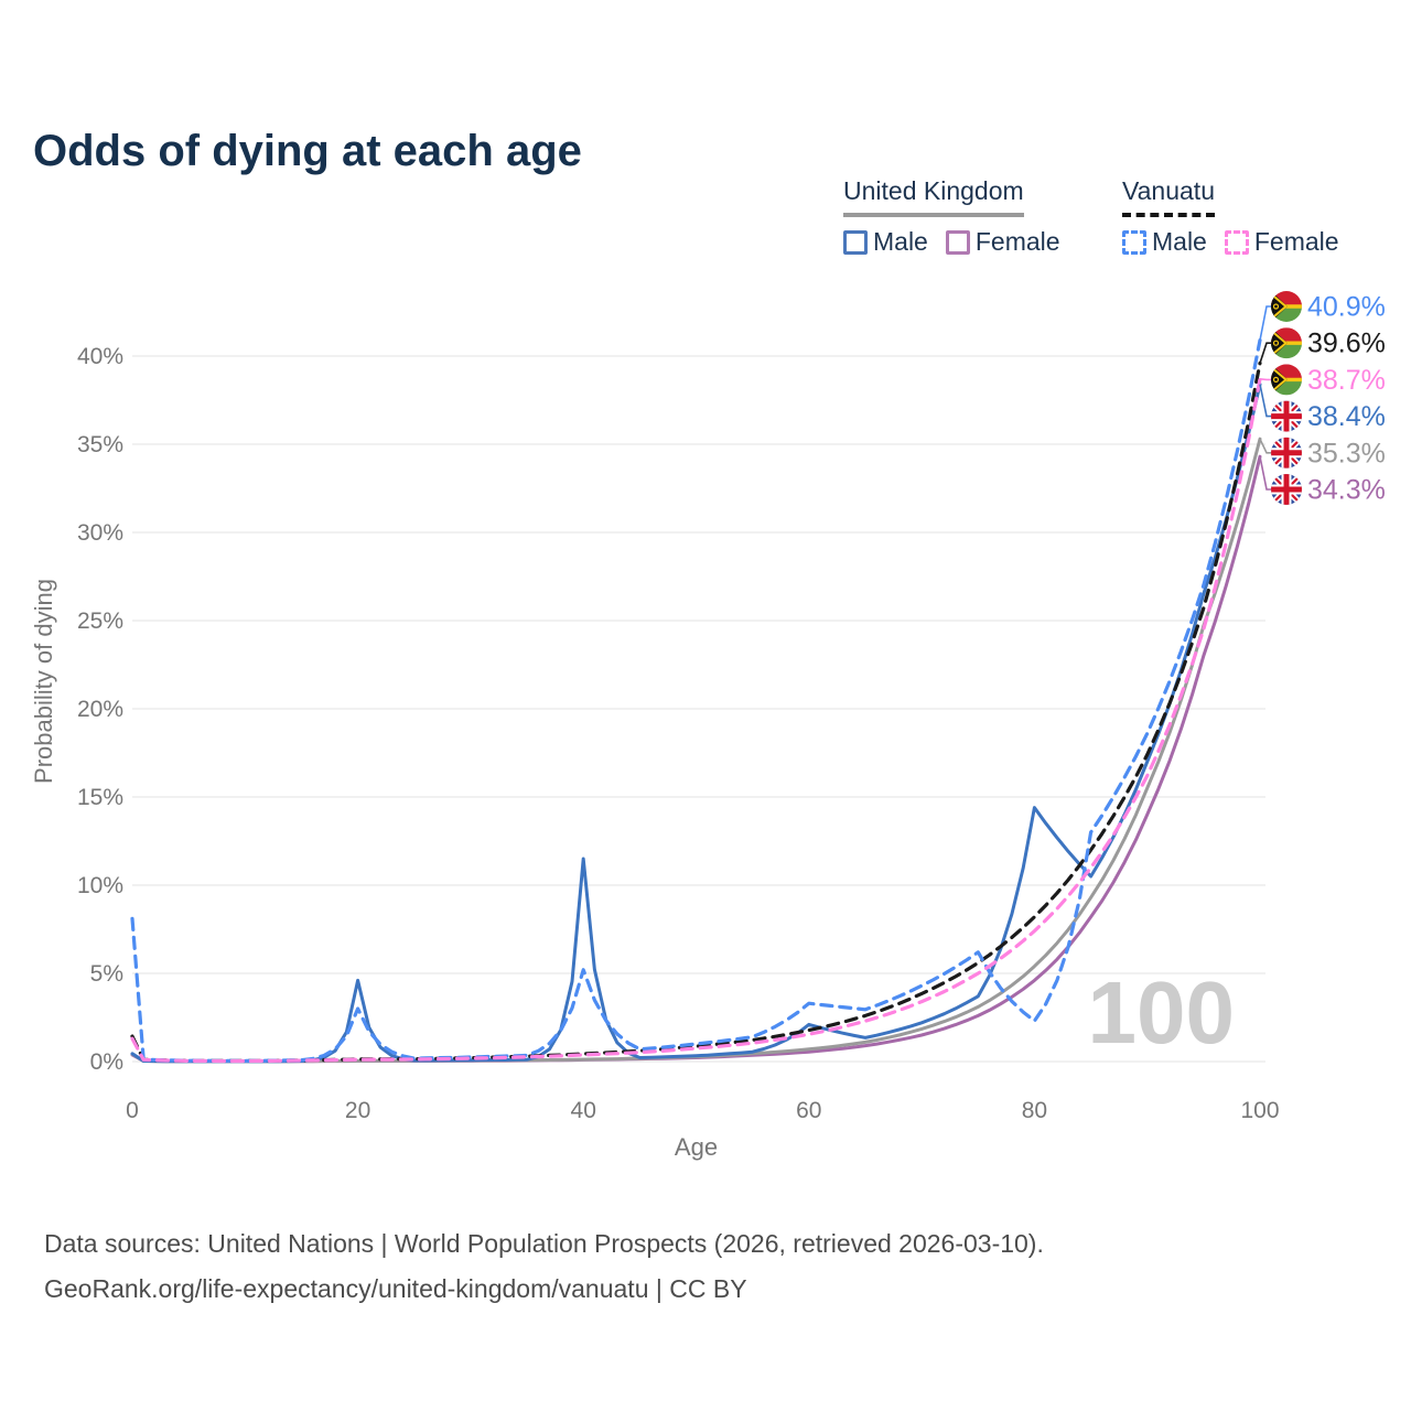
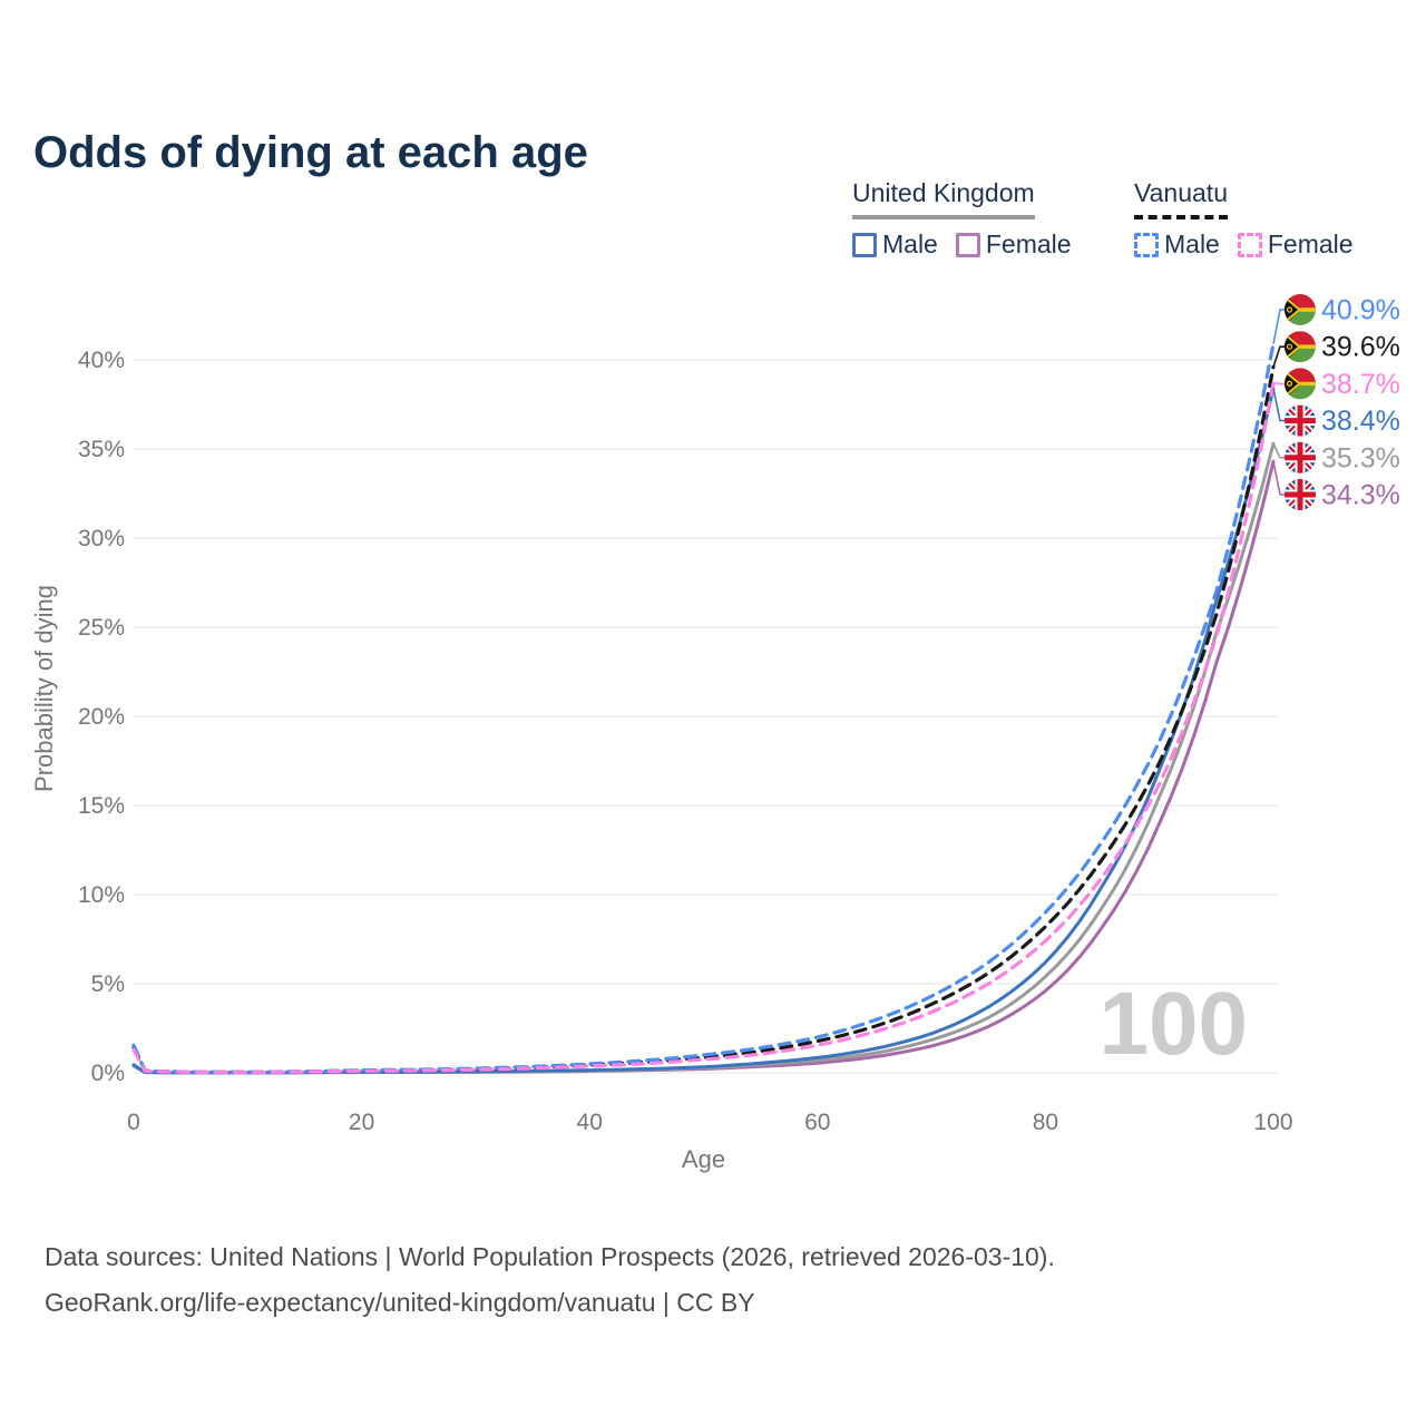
Vanuatu Male/0: 8.1% -> 1.6%
United Kingdom Male/20: 4.6% -> 0.1%
Vanuatu Male/20: 3.0% -> 0.1%
United Kingdom Male/40: 11.5% -> 0.1%
Vanuatu Male/40: 5.2% -> 0.5%
United Kingdom Male/60: 2.1% -> 0.8%
Vanuatu Male/60: 3.3% -> 2.0%
United Kingdom Male/80: 14.4% -> 6.2%
Vanuatu Male/80: 2.3% -> 9.0%
